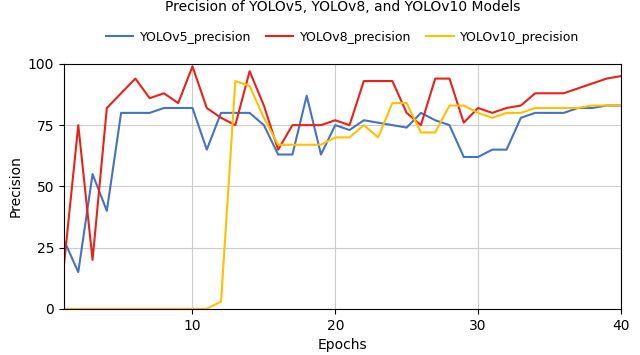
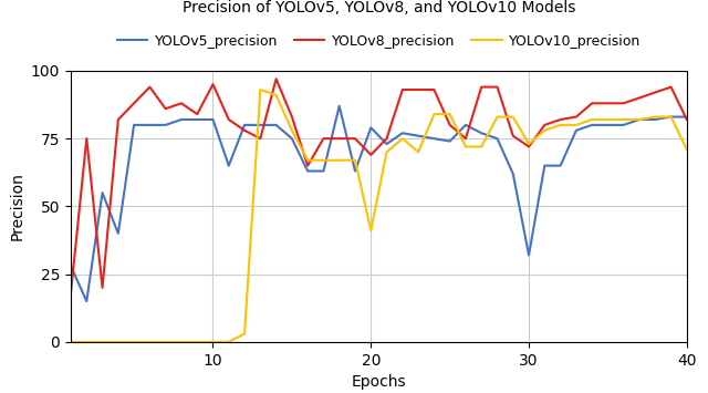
YOLOv8_precision/10: 99 -> 95
YOLOv5_precision/20: 75 -> 79
YOLOv8_precision/20: 77 -> 69
YOLOv10_precision/20: 70 -> 41
YOLOv5_precision/30: 62 -> 32
YOLOv8_precision/30: 82 -> 72
YOLOv10_precision/30: 80 -> 73
YOLOv8_precision/40: 95 -> 82
YOLOv10_precision/40: 83 -> 71
